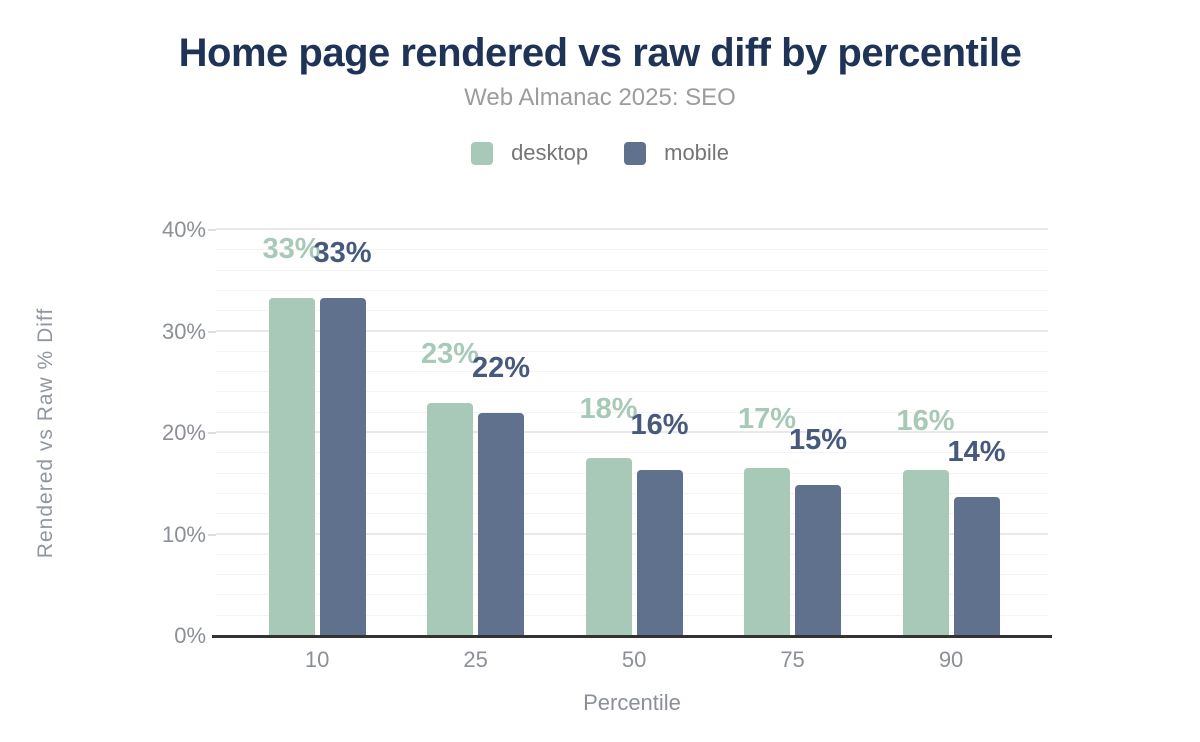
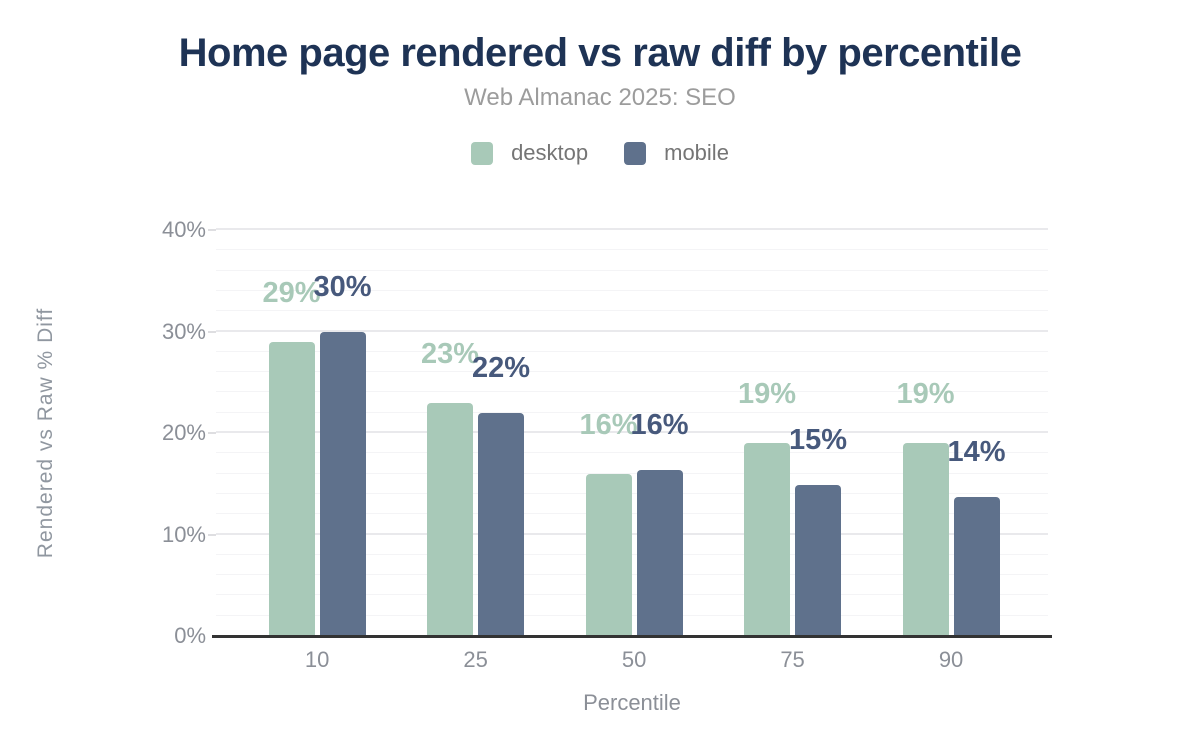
desktop/10: 33% -> 29%
mobile/10: 33% -> 30%
desktop/50: 18% -> 16%
desktop/75: 17% -> 19%
desktop/90: 16% -> 19%
